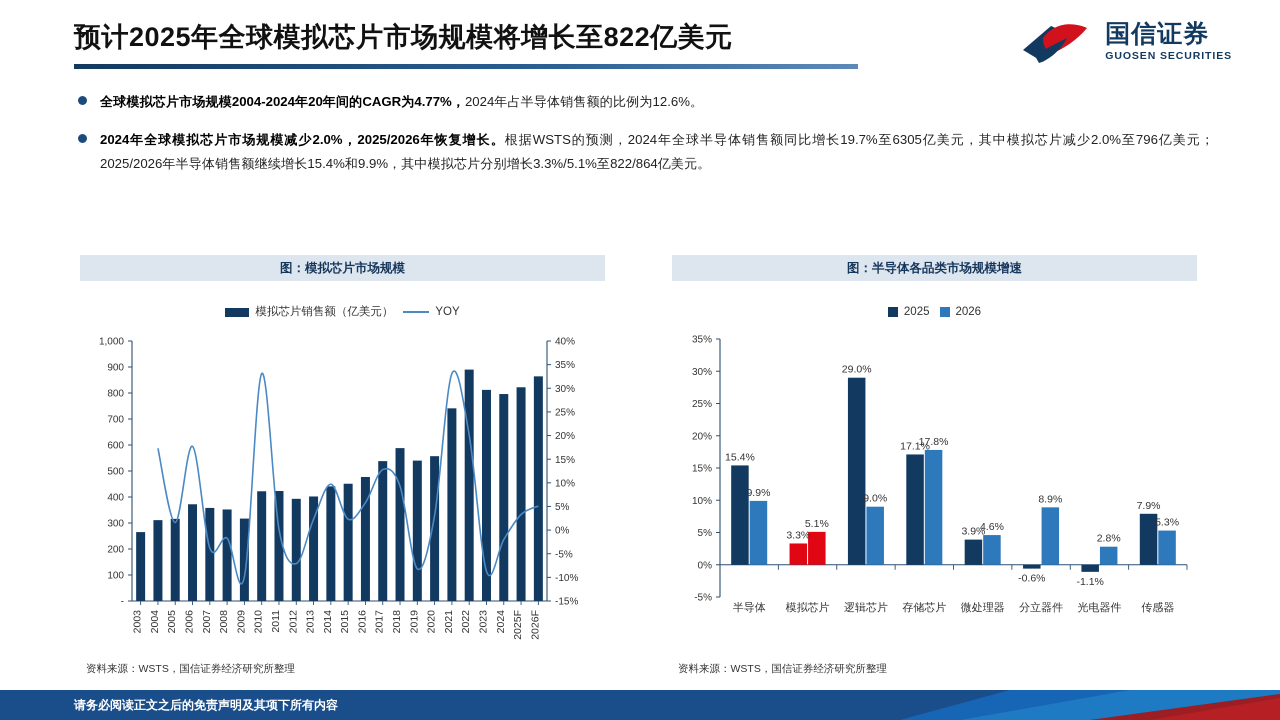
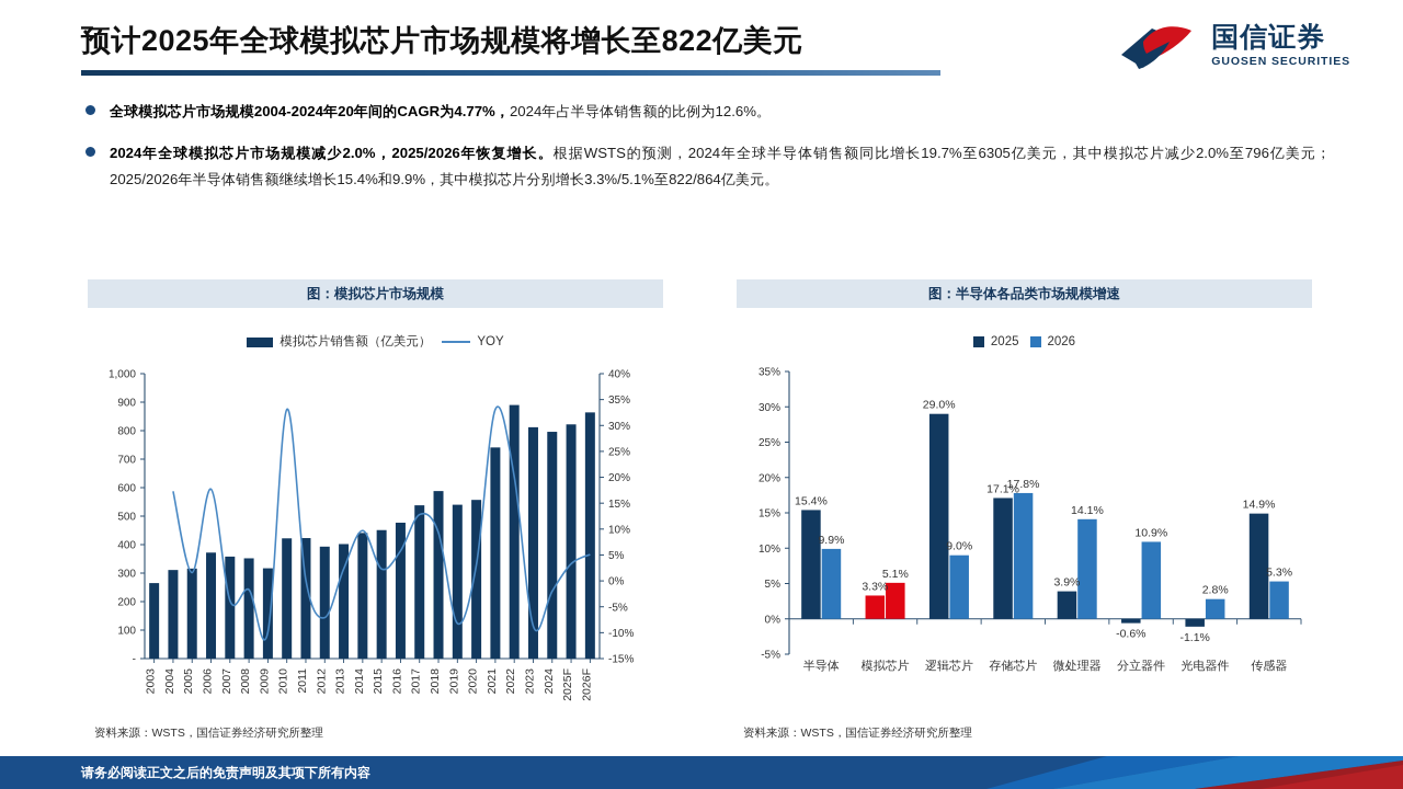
图：半导体各品类市场规模增速/2026/微处理器: 4.6% -> 14.1%
图：半导体各品类市场规模增速/2026/分立器件: 8.9% -> 10.9%
图：半导体各品类市场规模增速/2025/传感器: 7.9% -> 14.9%
